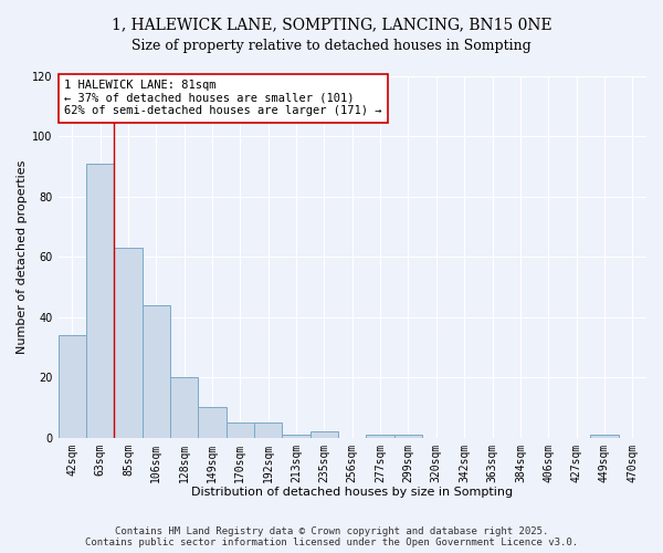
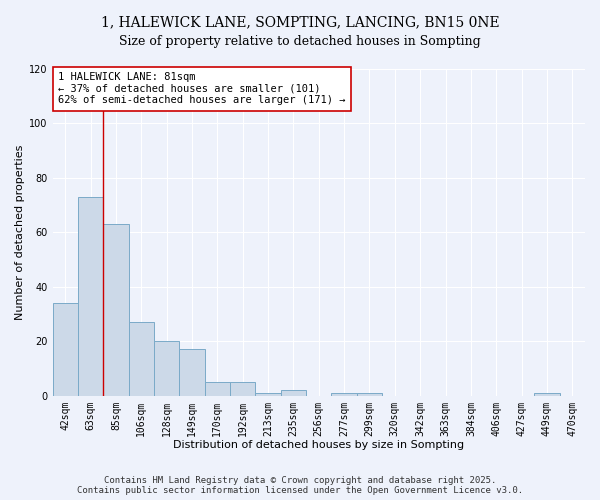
63sqm: 91 -> 73
106sqm: 44 -> 27
149sqm: 10 -> 17
